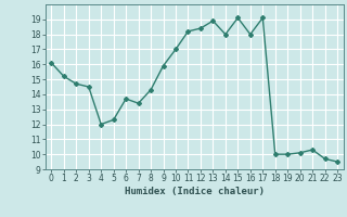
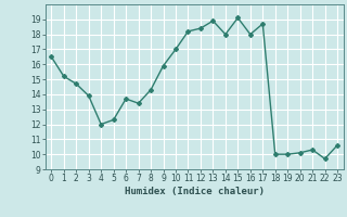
0: 16.1 -> 16.5
3: 14.5 -> 13.9
17: 19.1 -> 18.7
23: 9.5 -> 10.6
